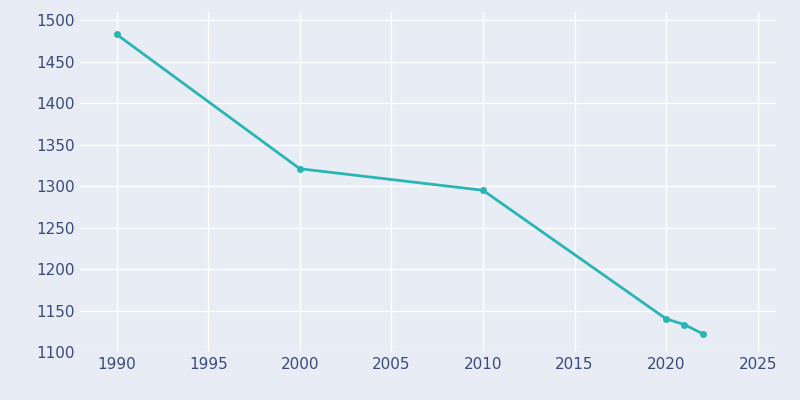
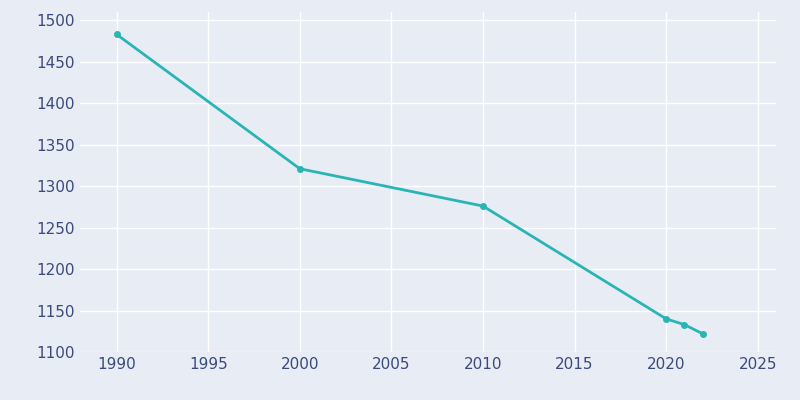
2010: 1295 -> 1276
